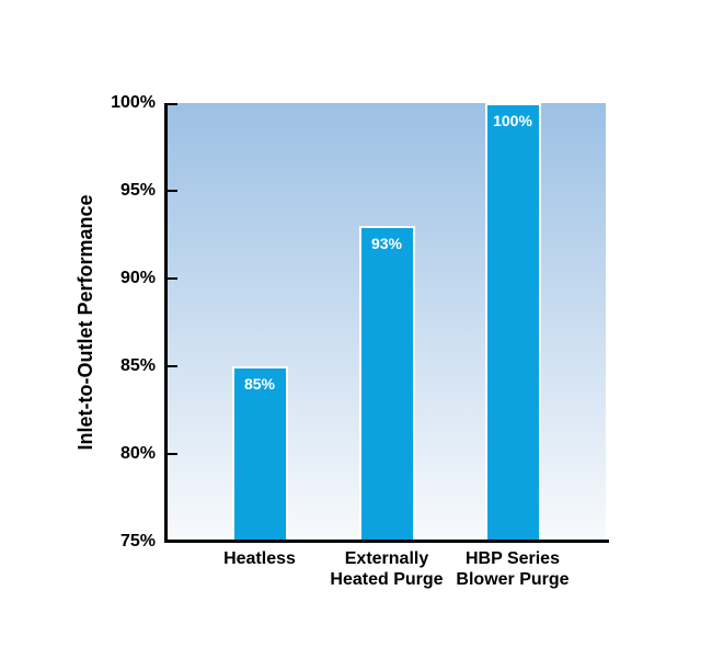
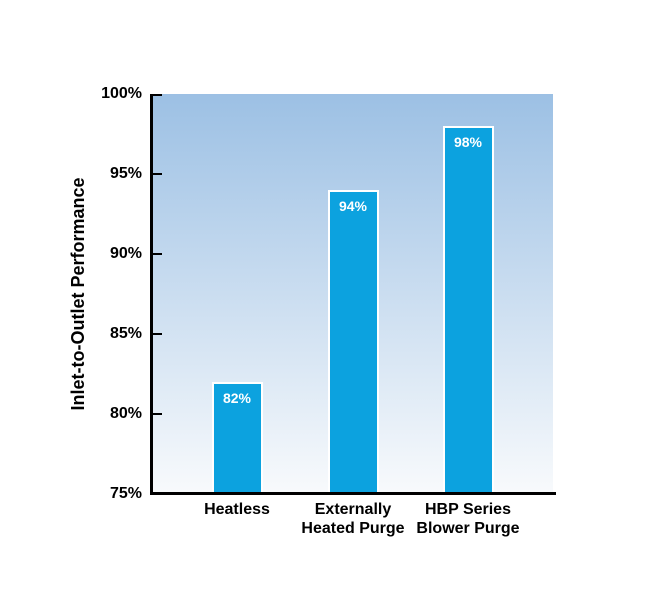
Heatless: 85% -> 82%
Externally Heated Purge: 93% -> 94%
HBP Series Blower Purge: 100% -> 98%
